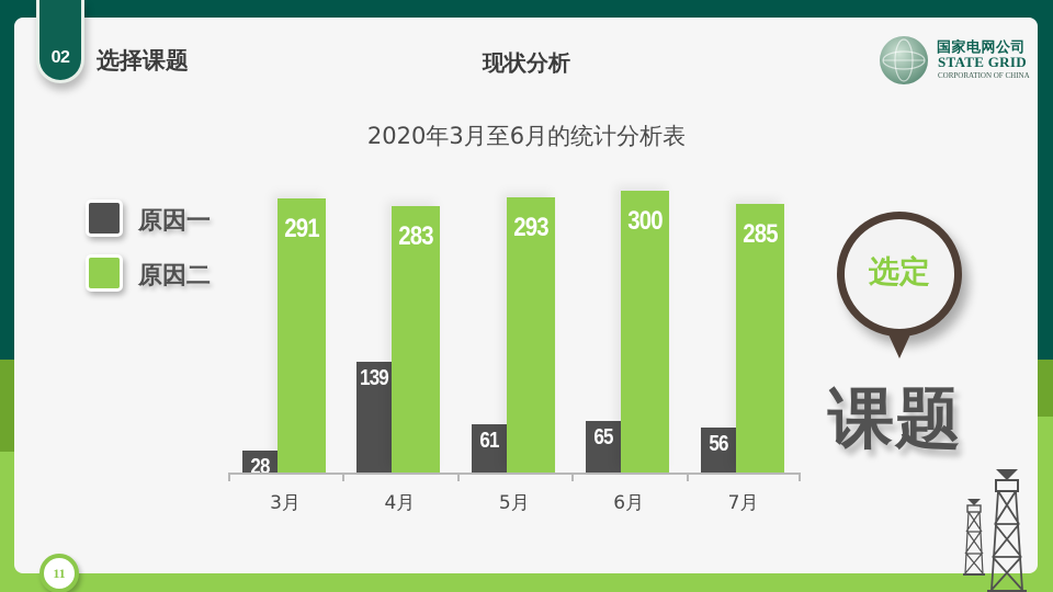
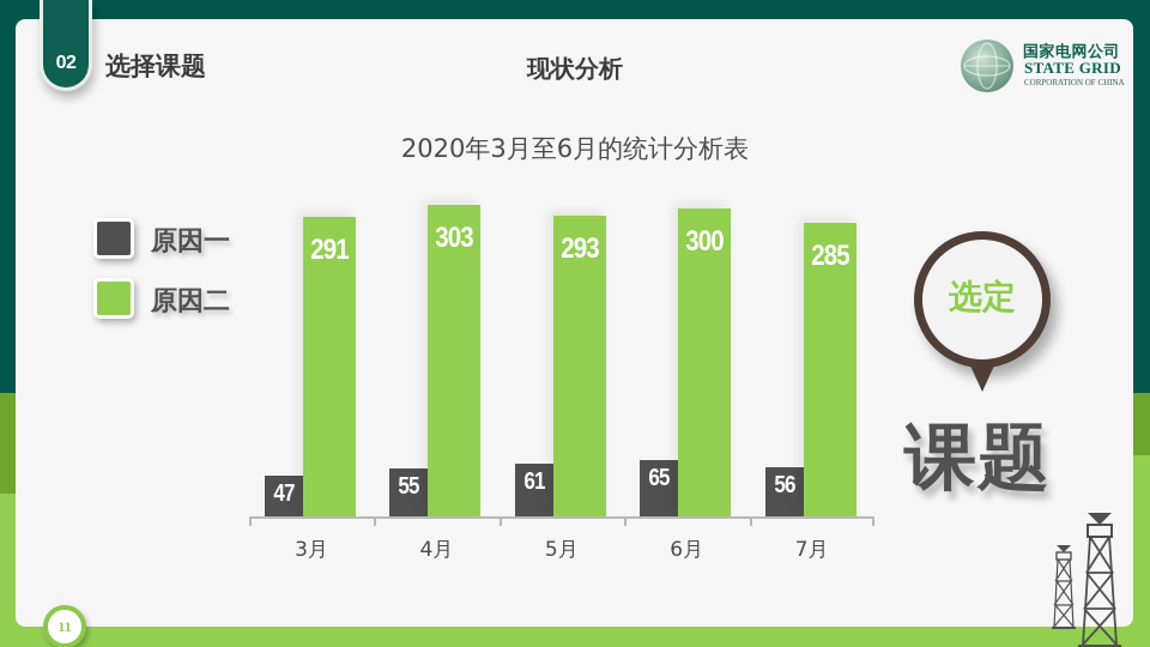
原因一/3月: 28 -> 47
原因一/4月: 139 -> 55
原因二/4月: 283 -> 303
